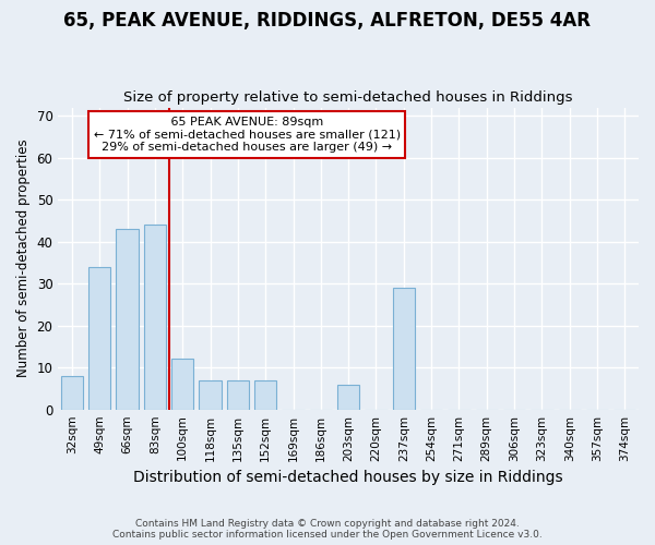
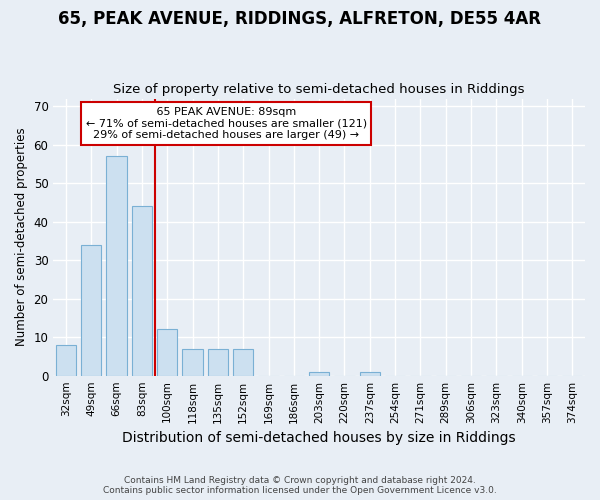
66sqm: 43 -> 57
203sqm: 6 -> 1
237sqm: 29 -> 1
